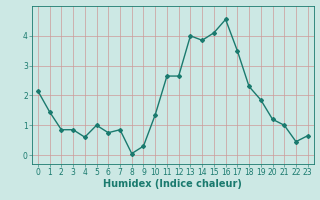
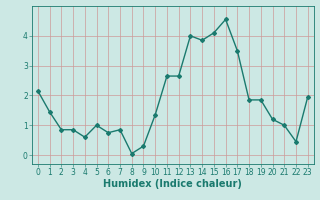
18: 2.30 -> 1.85
23: 0.65 -> 1.95
